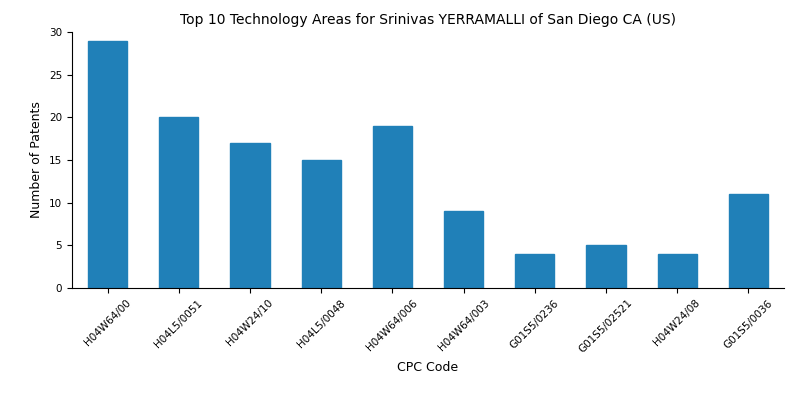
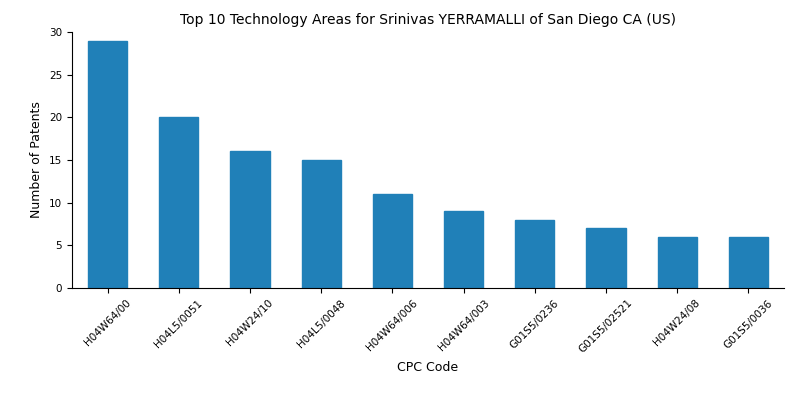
H04W24/10: 17 -> 16
H04W64/006: 19 -> 11
G01S5/0236: 4 -> 8
G01S5/02521: 5 -> 7
H04W24/08: 4 -> 6
G01S5/0036: 11 -> 6
